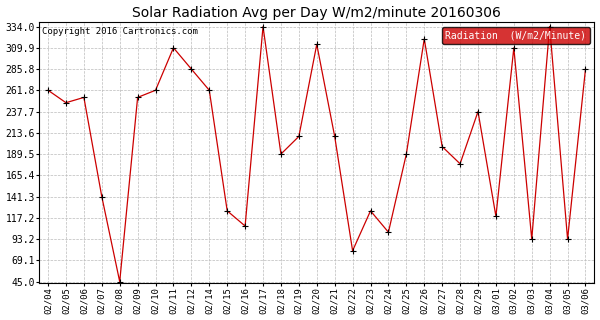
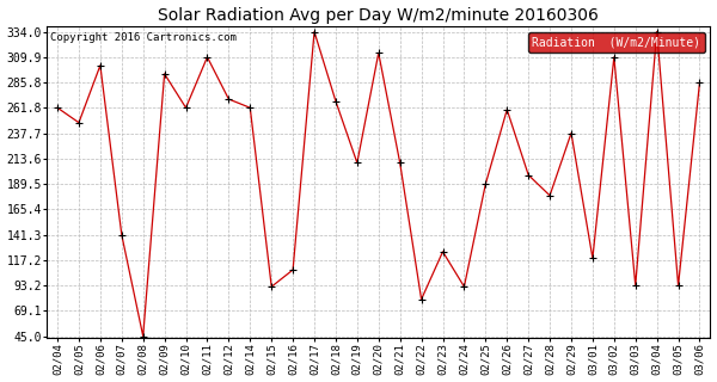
02/06: 254 -> 302
02/09: 254 -> 294
02/12: 286 -> 270
02/15: 125 -> 92
02/18: 190 -> 268
02/24: 101 -> 92
02/26: 320 -> 260
